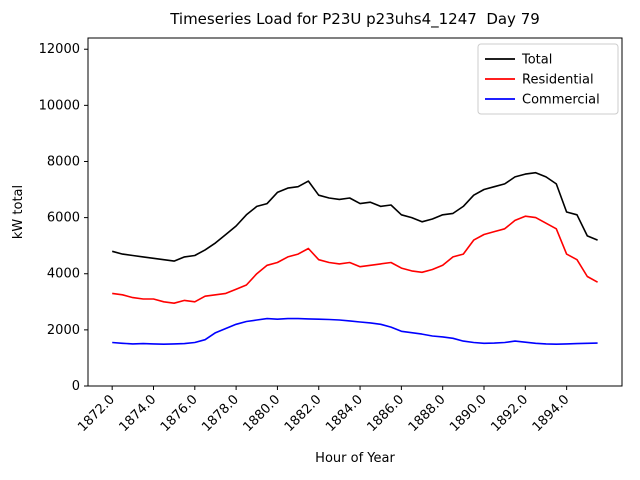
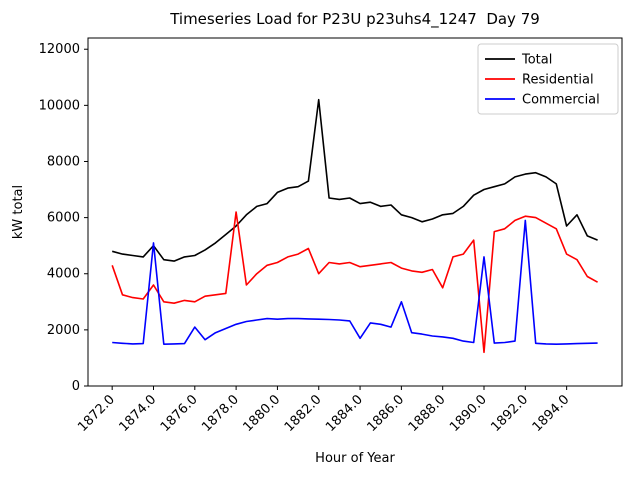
Residential/1872.0: 3300 -> 4300
Total/1874.0: 4600 -> 5000
Residential/1874.0: 3100 -> 3600
Commercial/1874.0: 1500 -> 5100
Commercial/1876.0: 1600 -> 2100
Residential/1878.0: 3400 -> 6200
Total/1882.0: 6800 -> 10200
Residential/1882.0: 4500 -> 4000
Commercial/1884.0: 2300 -> 1700
Commercial/1886.0: 2000 -> 3000
Residential/1888.0: 4300 -> 3500
Residential/1890.0: 5400 -> 1200
Commercial/1890.0: 1500 -> 4600
Commercial/1892.0: 1600 -> 5900
Total/1894.0: 6200 -> 5700
